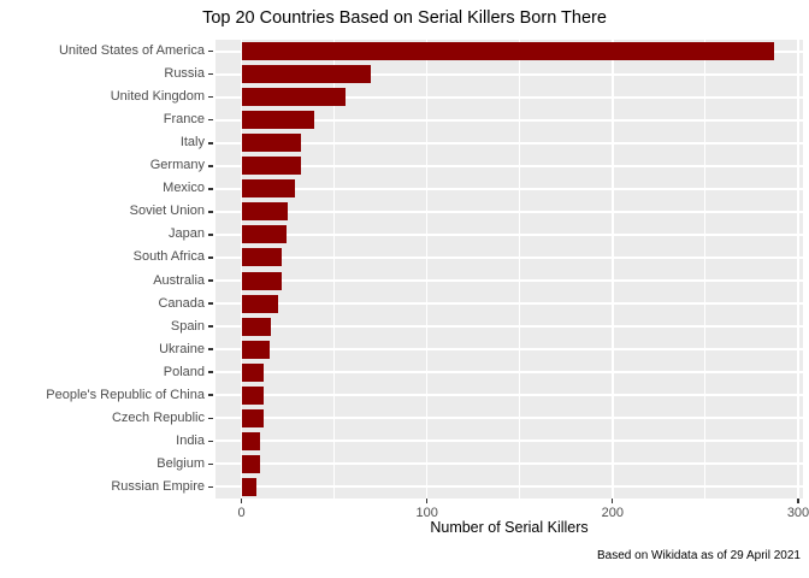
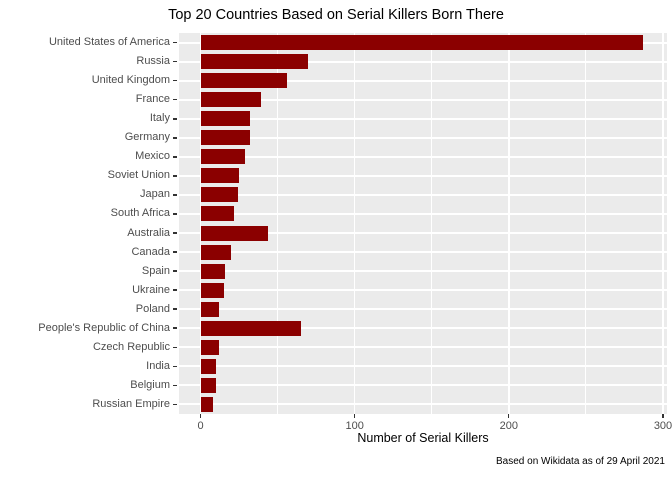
Australia: 22 -> 44
People's Republic of China: 12 -> 65
